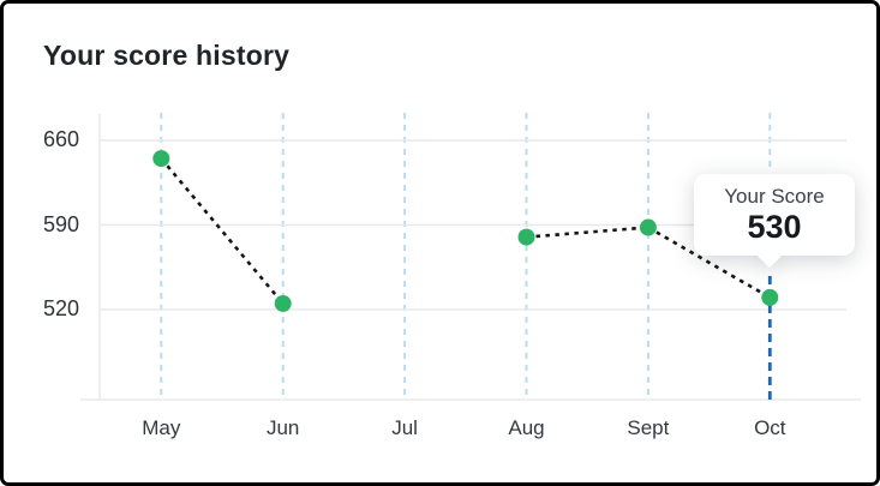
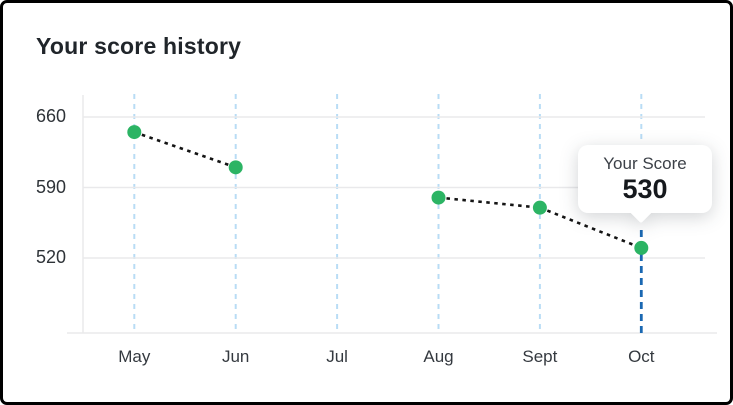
Jun: 525 -> 610
Sept: 588 -> 570
